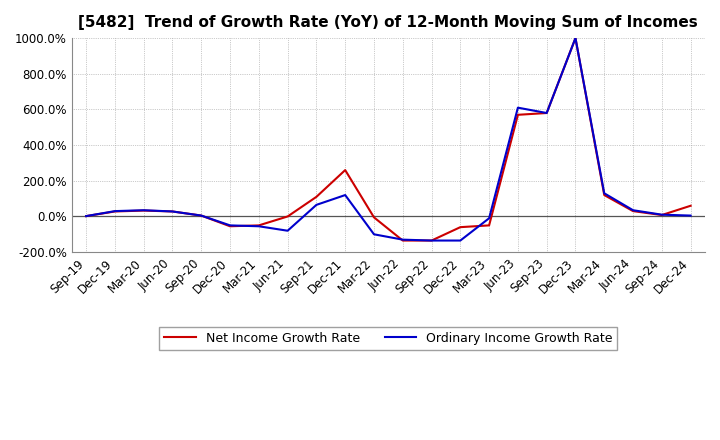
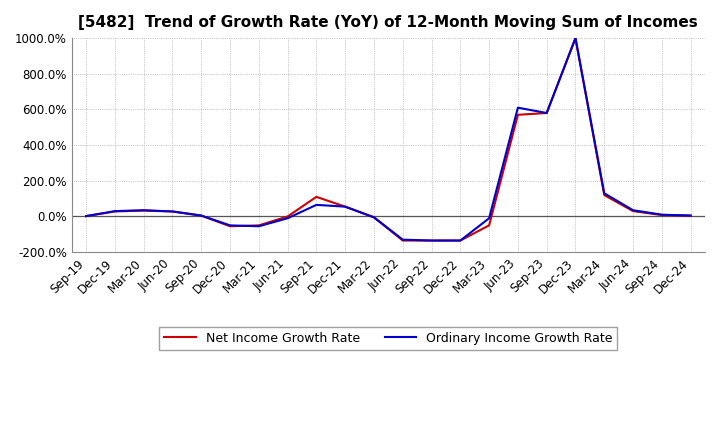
Ordinary Income Growth Rate/Jun-21: -80% -> -10%
Ordinary Income Growth Rate/Dec-21: 120% -> 60%
Net Income Growth Rate/Dec-21: 260% -> 60%
Ordinary Income Growth Rate/Mar-22: -100% -> -10%
Net Income Growth Rate/Dec-22: -60% -> -140%
Net Income Growth Rate/Dec-24: 60% -> 10%
